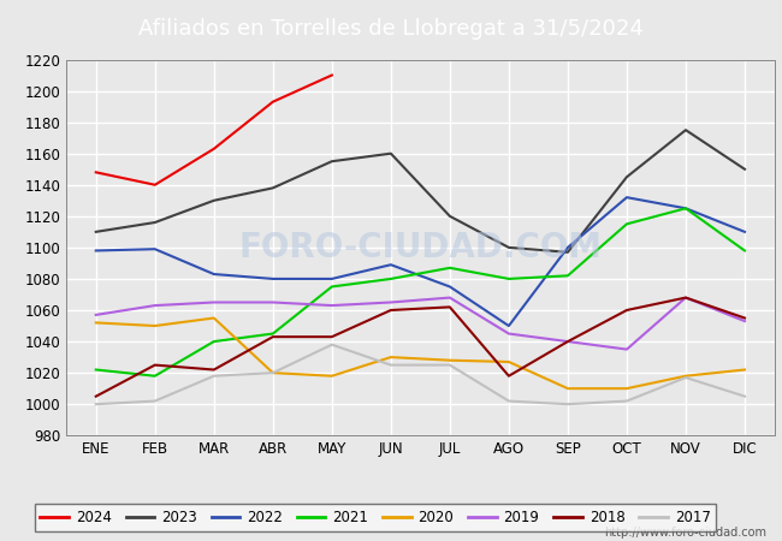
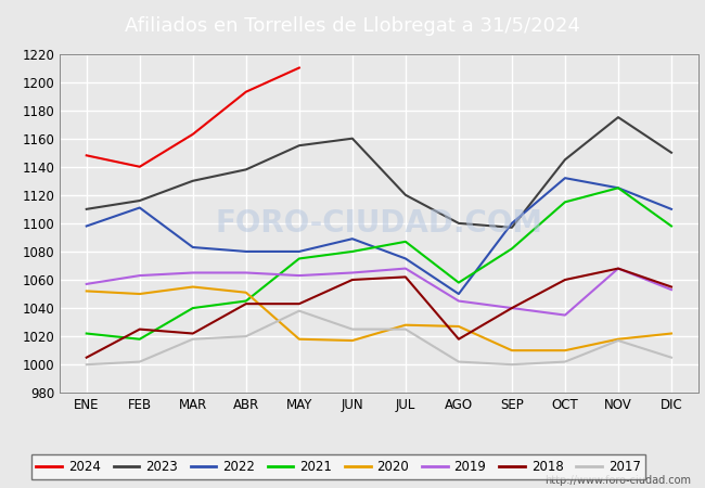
2022/FEB: 1099 -> 1111
2020/ABR: 1020 -> 1051
2020/JUN: 1030 -> 1017
2021/AGO: 1080 -> 1058
